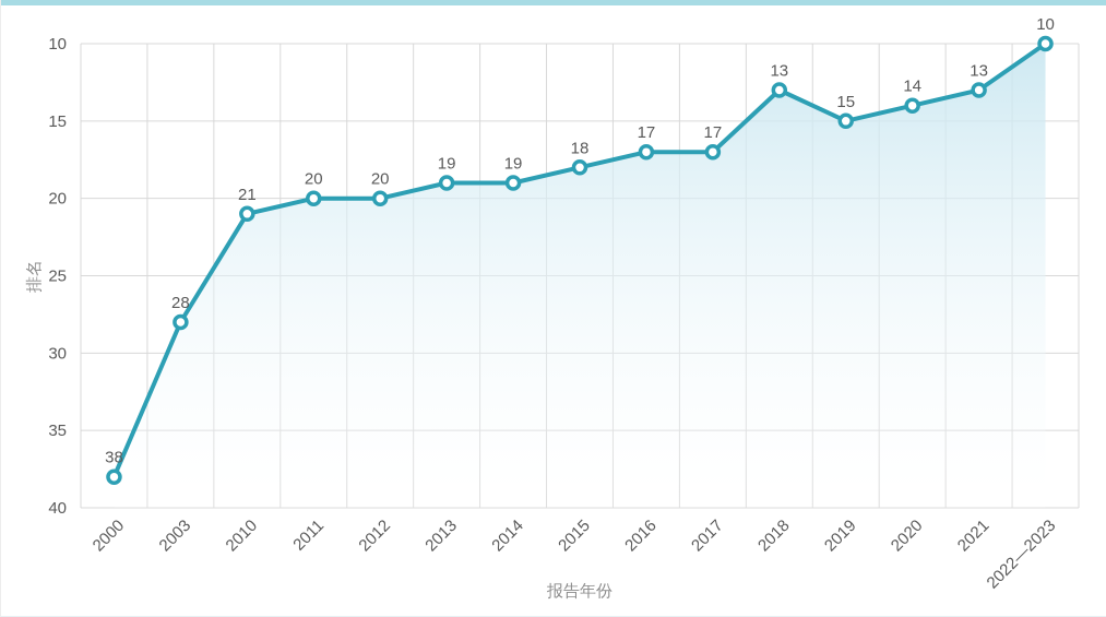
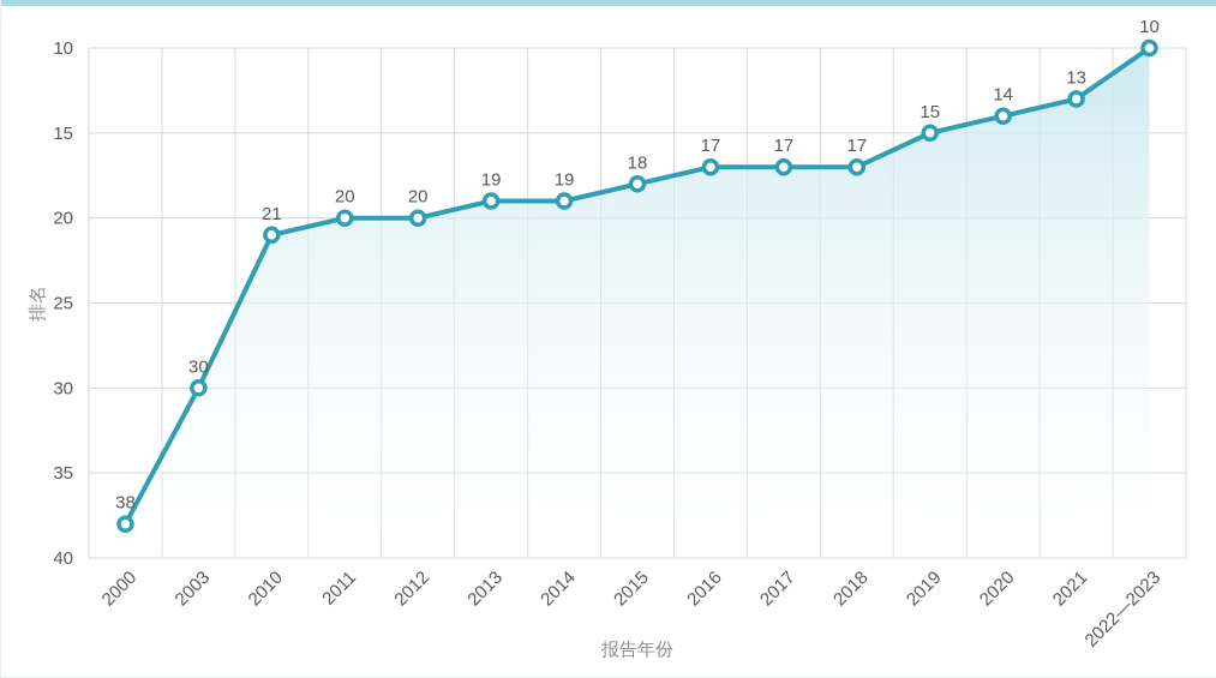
2003: 28 -> 30
2018: 13 -> 17
